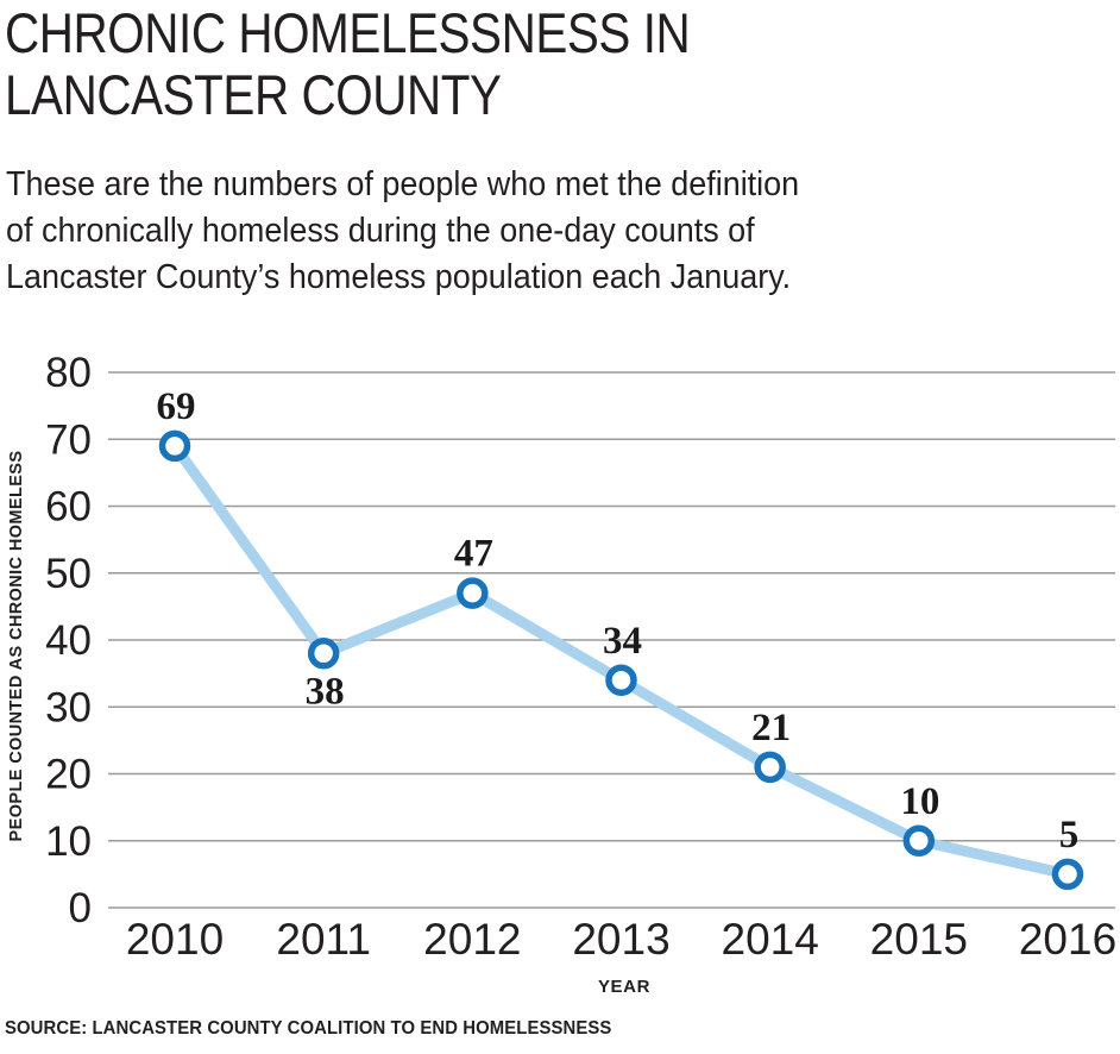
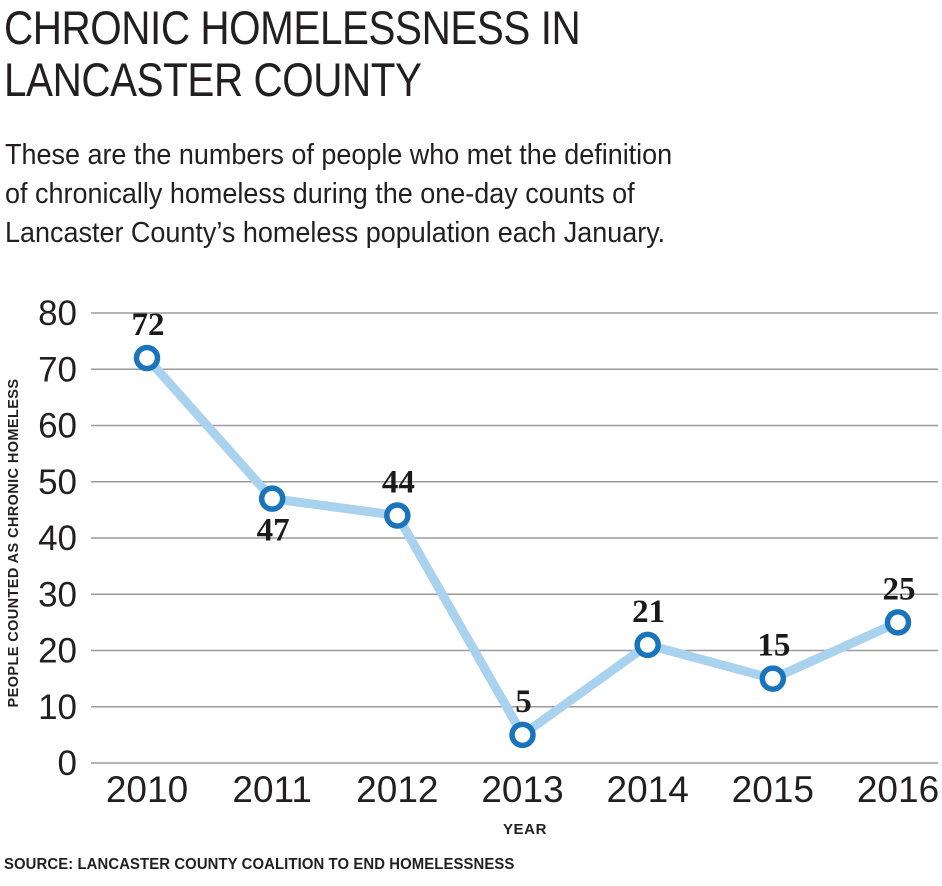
2010: 69 -> 72
2011: 38 -> 47
2012: 47 -> 44
2013: 34 -> 5
2015: 10 -> 15
2016: 5 -> 25
